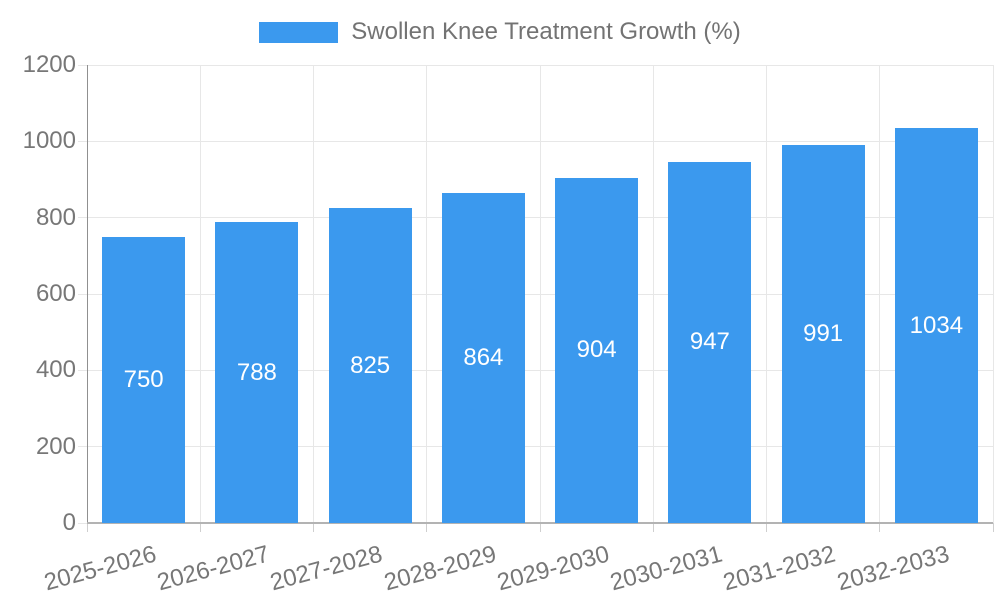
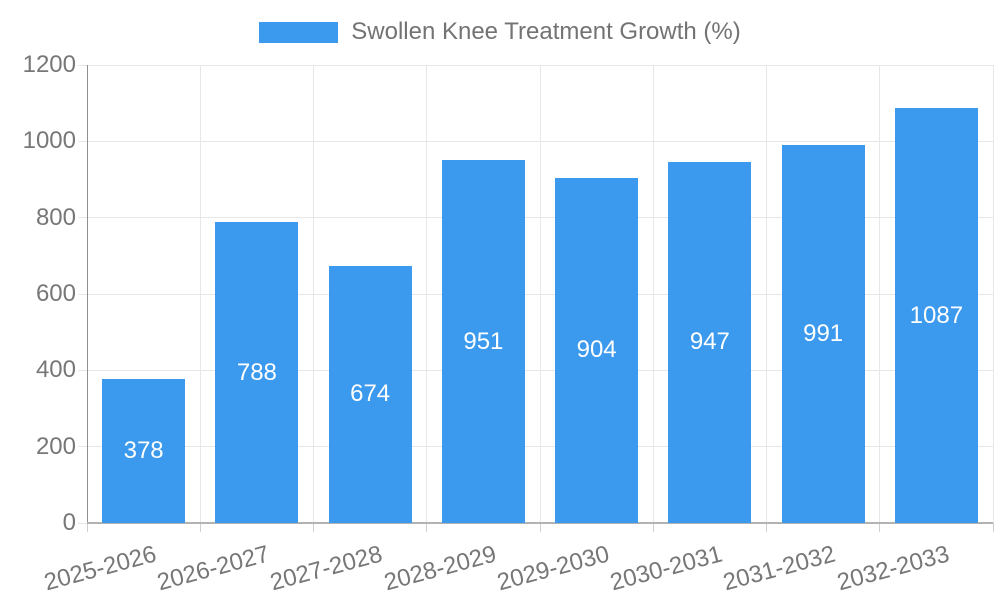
2025-2026: 750 -> 378
2027-2028: 825 -> 674
2028-2029: 864 -> 951
2032-2033: 1034 -> 1087
